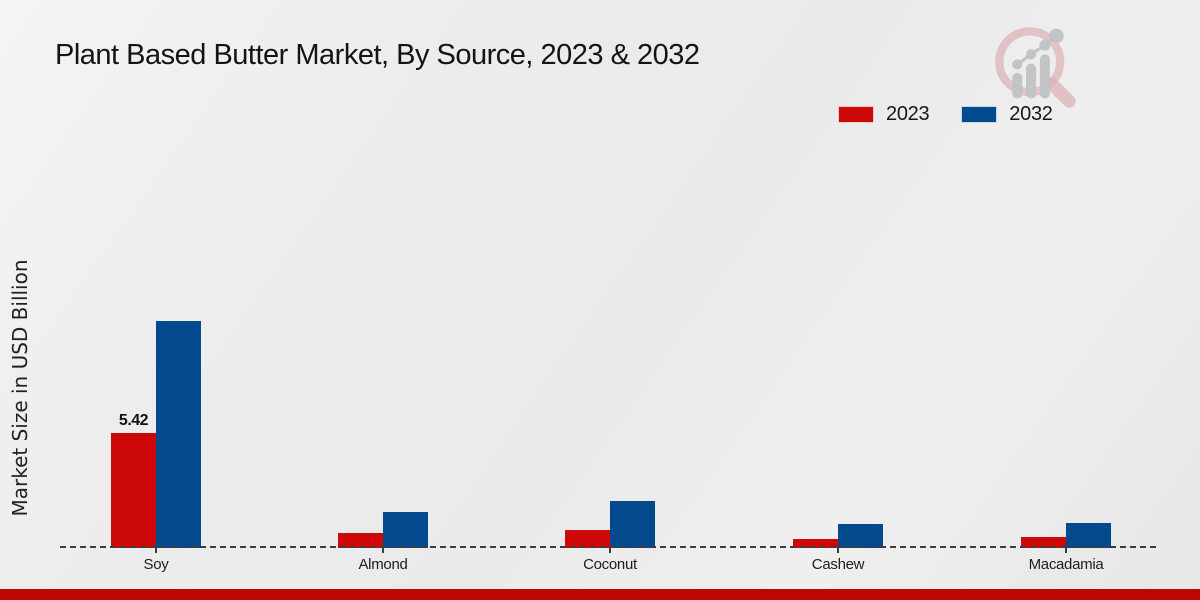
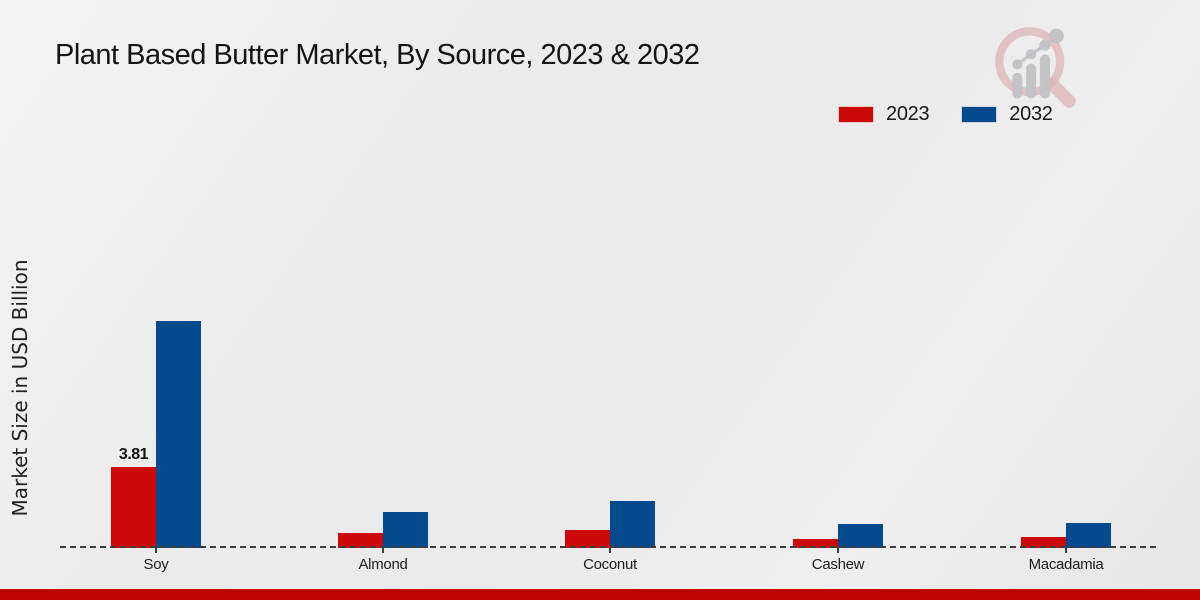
2023/Soy: 5.42 -> 3.81
